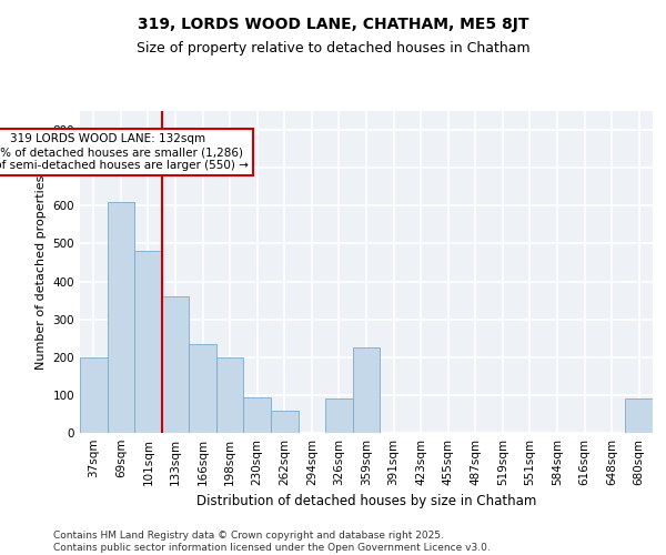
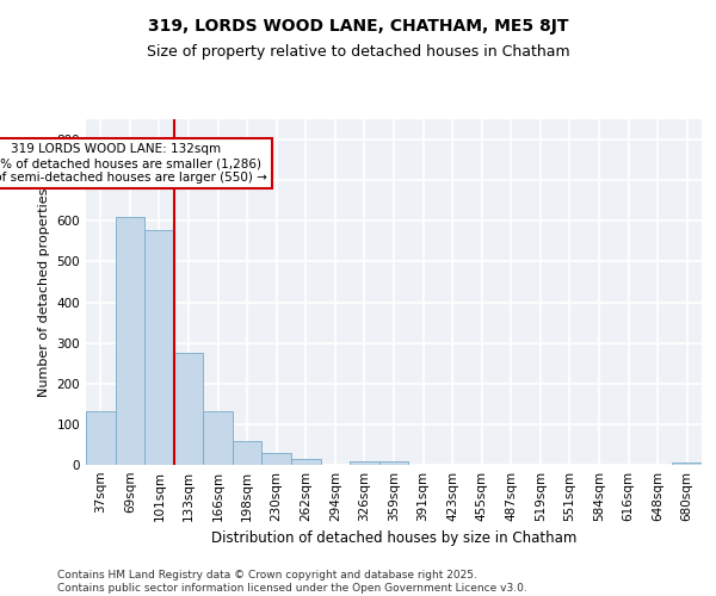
37sqm: 200 -> 133
101sqm: 480 -> 578
133sqm: 360 -> 275
166sqm: 235 -> 133
198sqm: 200 -> 60
230sqm: 95 -> 28
262sqm: 60 -> 15
326sqm: 90 -> 10
359sqm: 225 -> 8
680sqm: 90 -> 5
